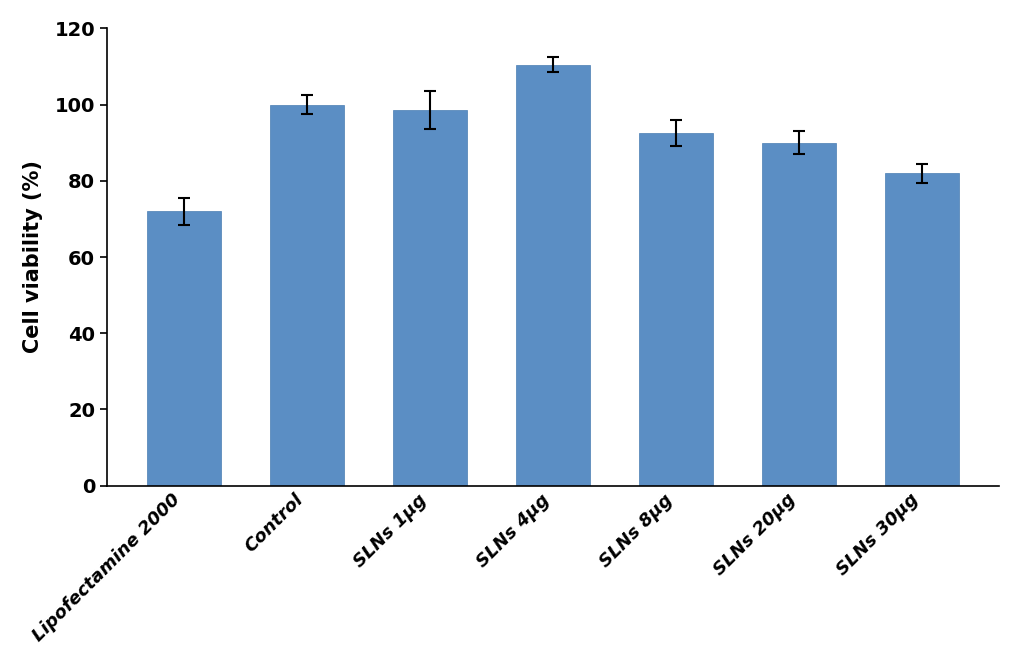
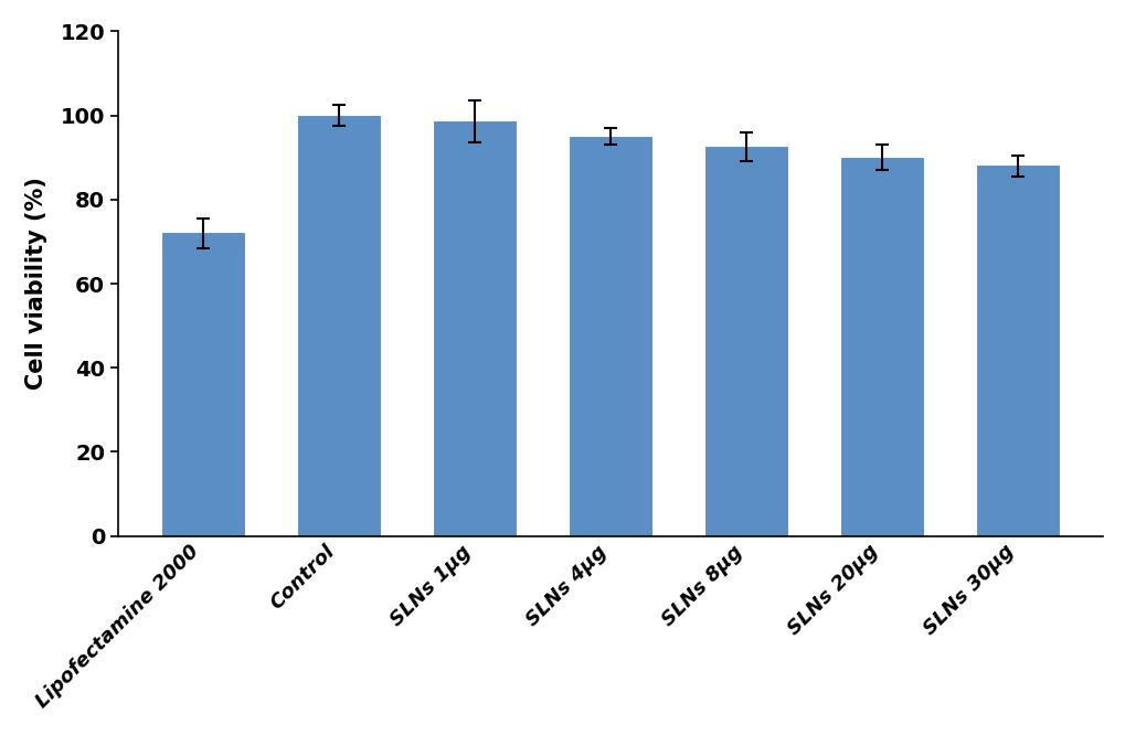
SLNs 4μg: 110.5 -> 95.0
SLNs 30μg: 82.0 -> 88.0
